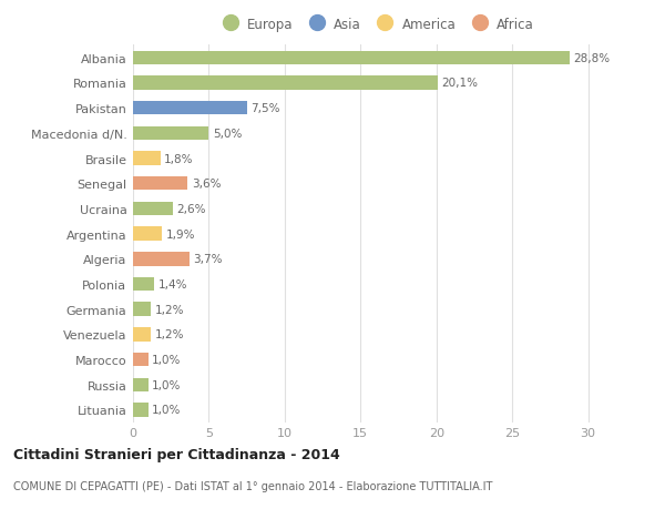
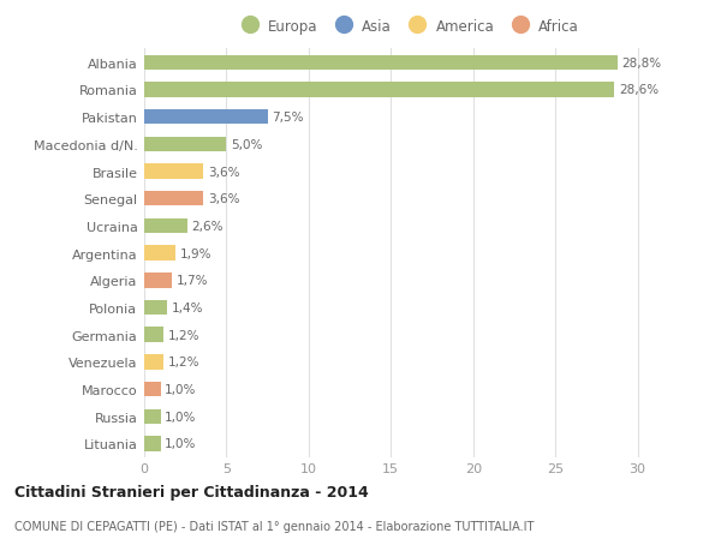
Romania: 20,1% -> 28,6%
Brasile: 1,8% -> 3,6%
Algeria: 3,7% -> 1,7%
